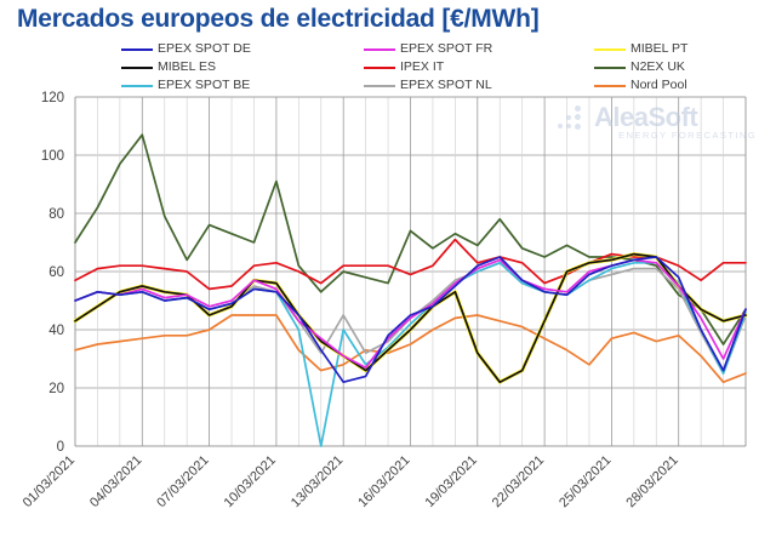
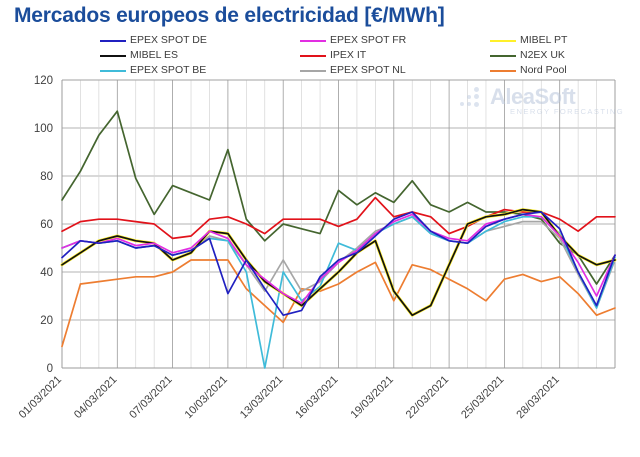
EPEX SPOT DE/01/03/2021: 50 -> 46
Nord Pool/01/03/2021: 33 -> 9
EPEX SPOT DE/10/03/2021: 53 -> 31
Nord Pool/13/03/2021: 28 -> 19
EPEX SPOT BE/16/03/2021: 42 -> 52
Nord Pool/19/03/2021: 45 -> 28
